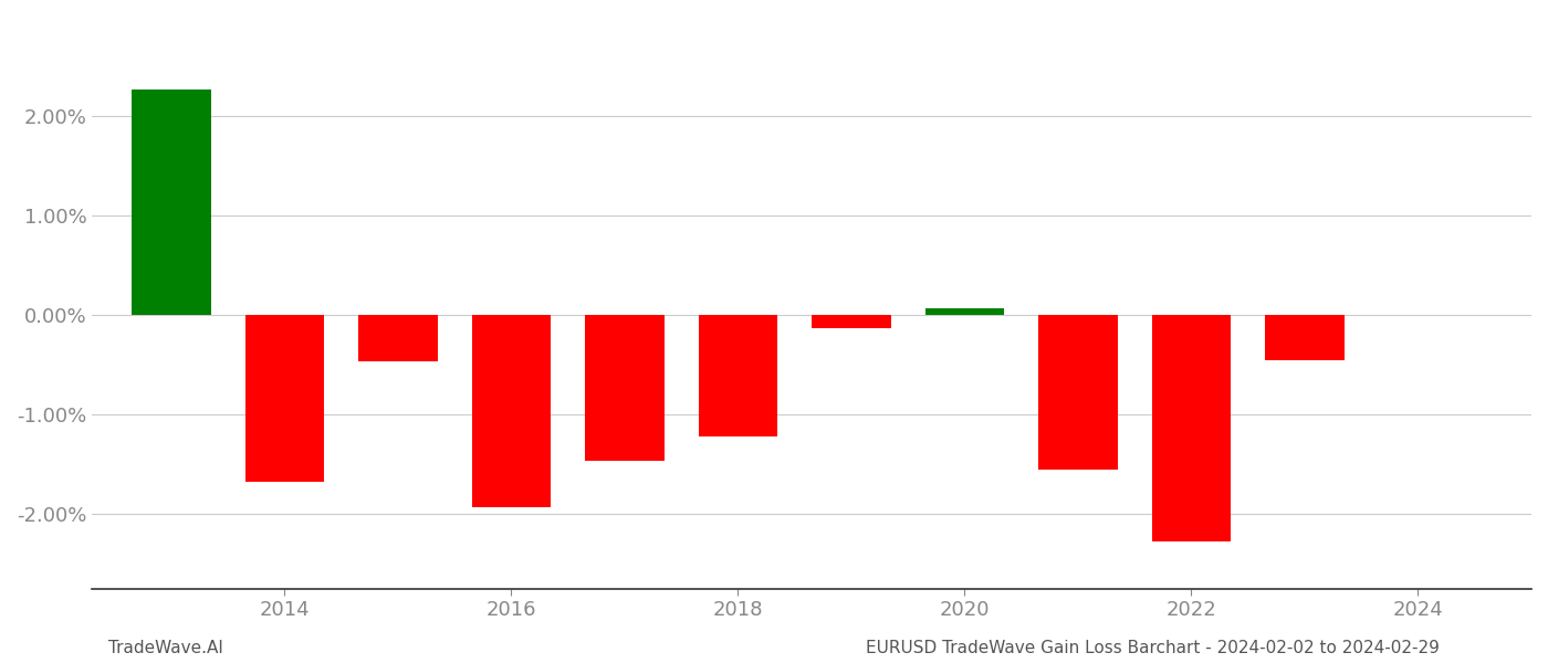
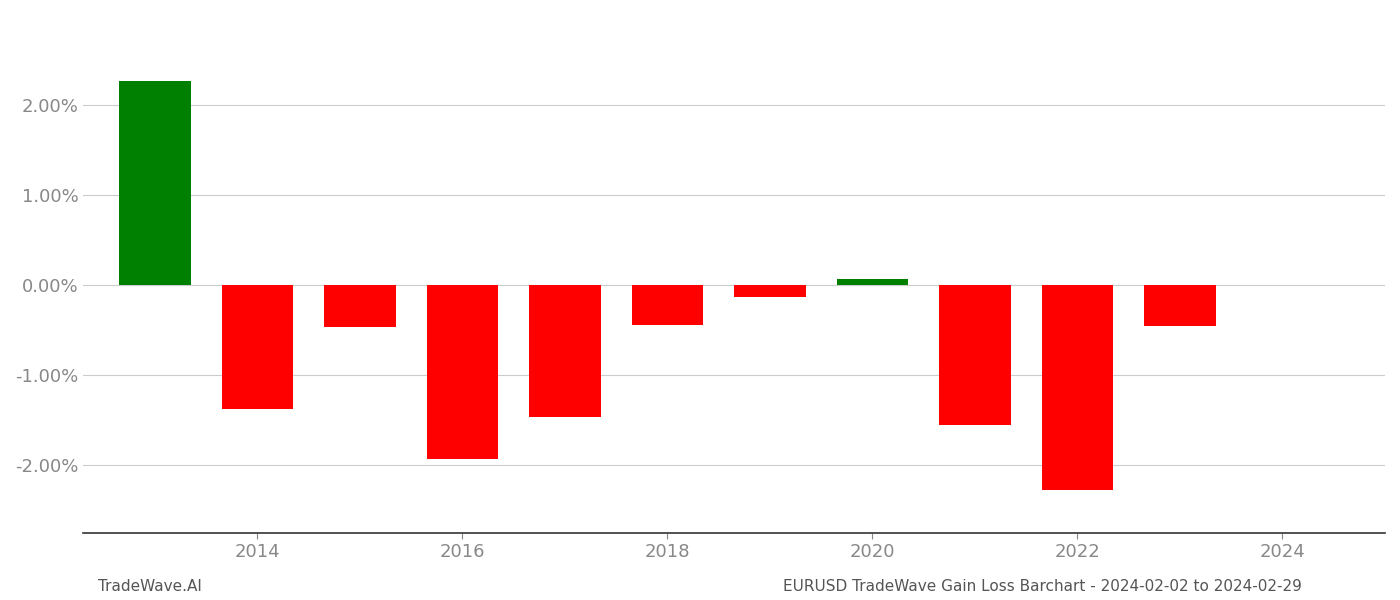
2014: -1.68% -> -1.38%
2018: -1.22% -> -0.44%
